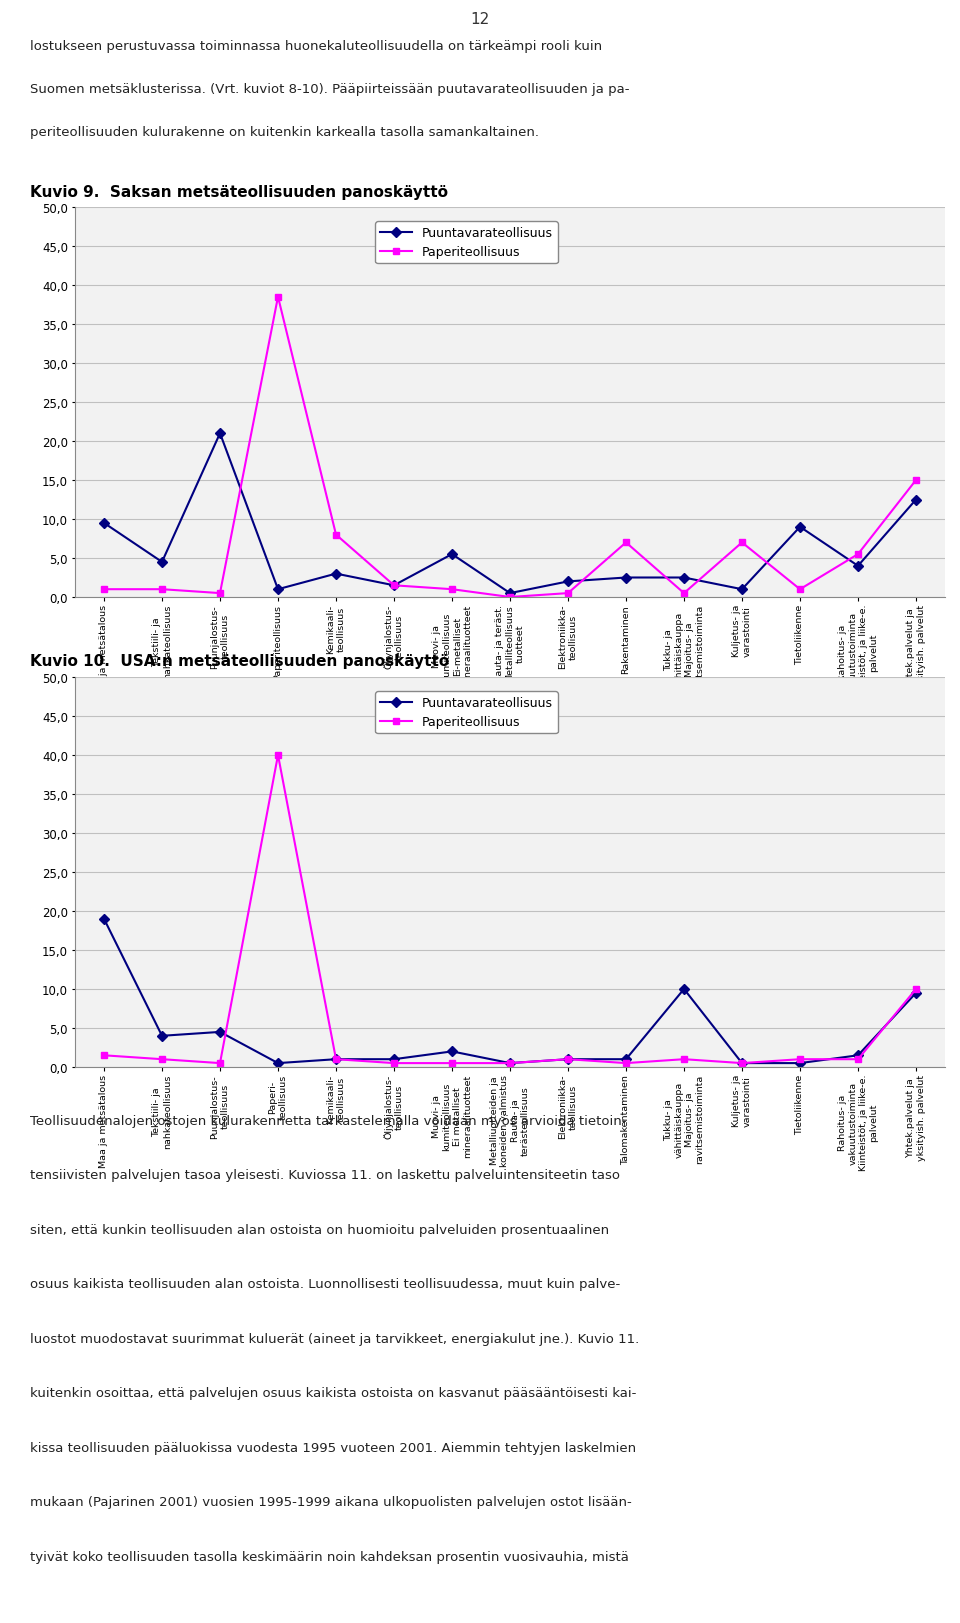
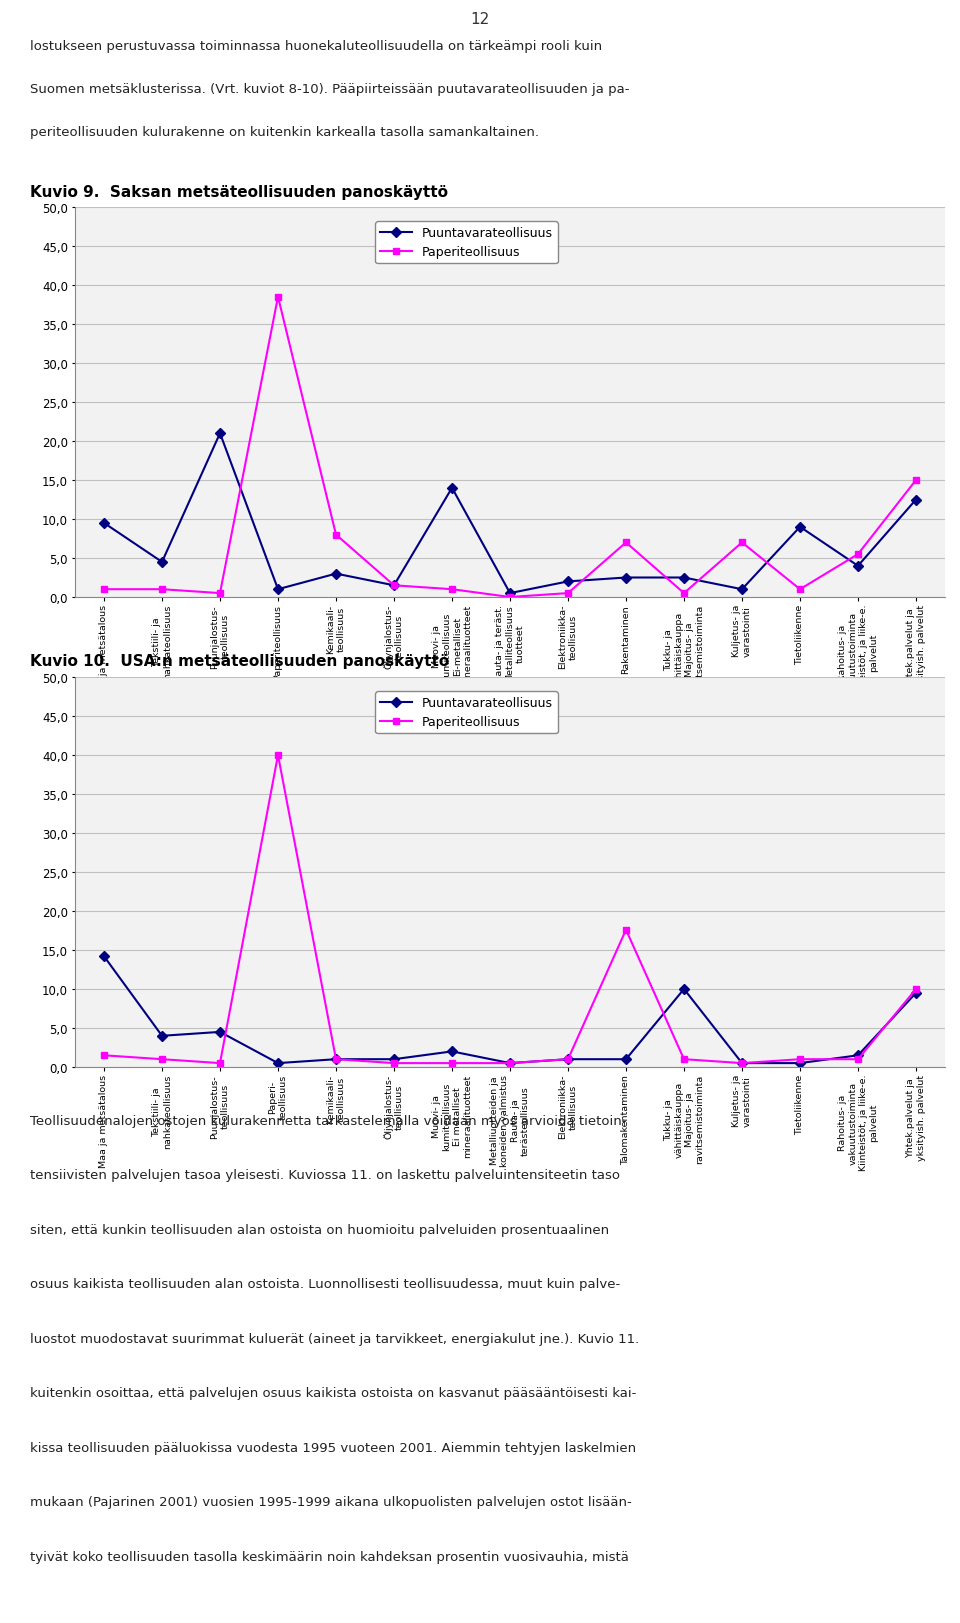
Puuntavarateollisuus/Muovi- ja kumiteollisuus Ei-metalliset mineraalituotteet: 5,5 -> 14,0
Puuntavarateollisuus/Maa ja metsätalous: 19,0 -> 14,2
Paperiteollisuus/Talomakentaminen: 0,5 -> 17,6
